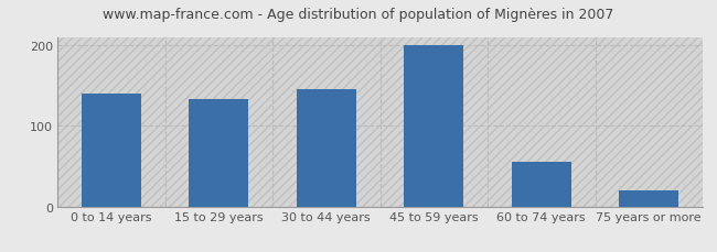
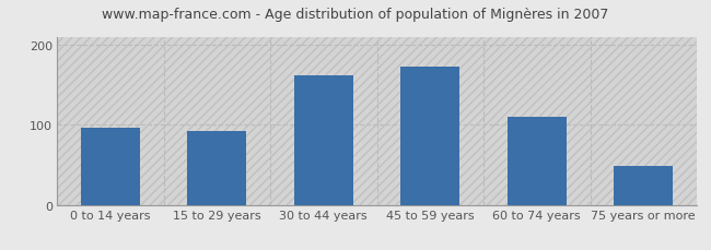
0 to 14 years: 140 -> 96
15 to 29 years: 133 -> 92
30 to 44 years: 145 -> 162
45 to 59 years: 200 -> 172
60 to 74 years: 55 -> 110
75 years or more: 20 -> 48
